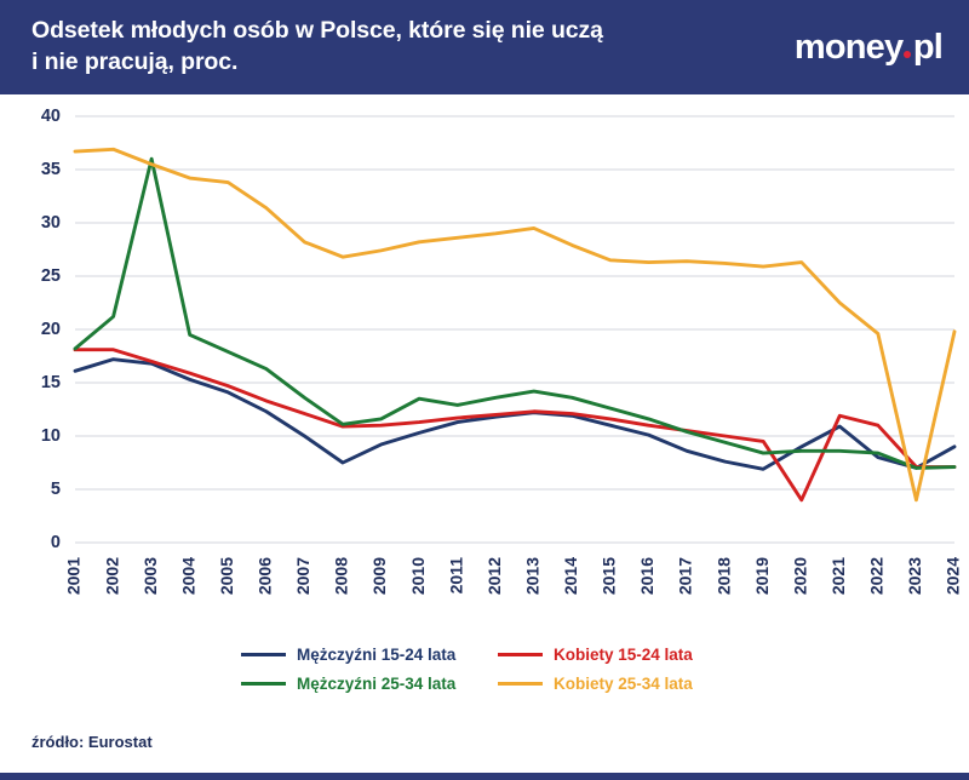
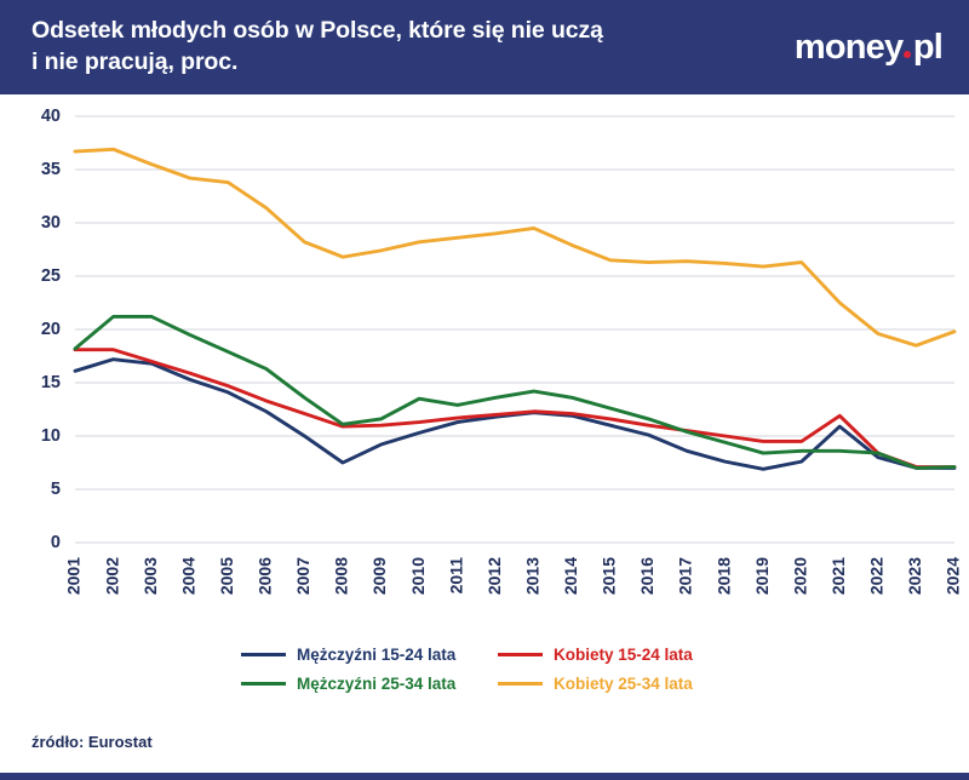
Mężczyźni 25-34 lata/2003: 36 -> 21
Mężczyźni 15-24 lata/2020: 9 -> 8
Kobiety 15-24 lata/2020: 4 -> 10
Kobiety 15-24 lata/2022: 11 -> 8
Kobiety 25-34 lata/2023: 4 -> 18
Mężczyźni 15-24 lata/2024: 9 -> 7
